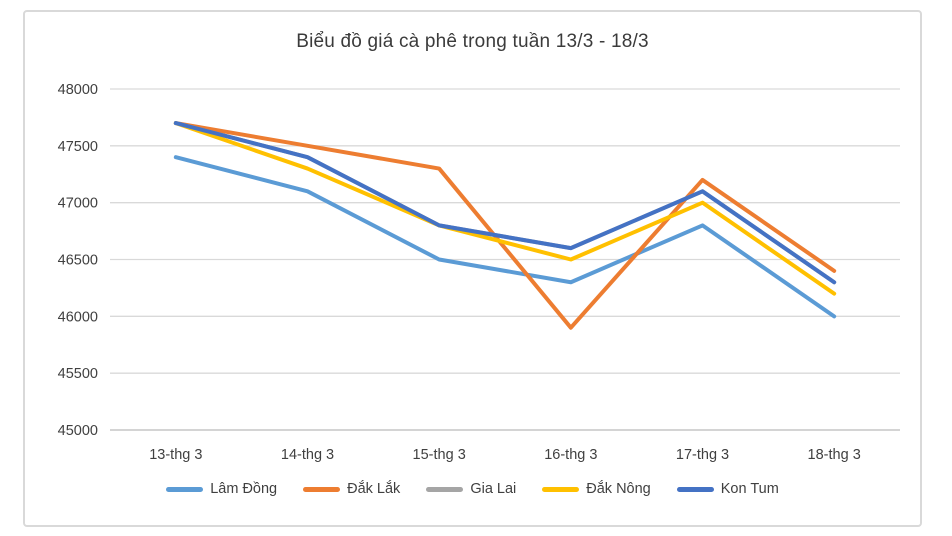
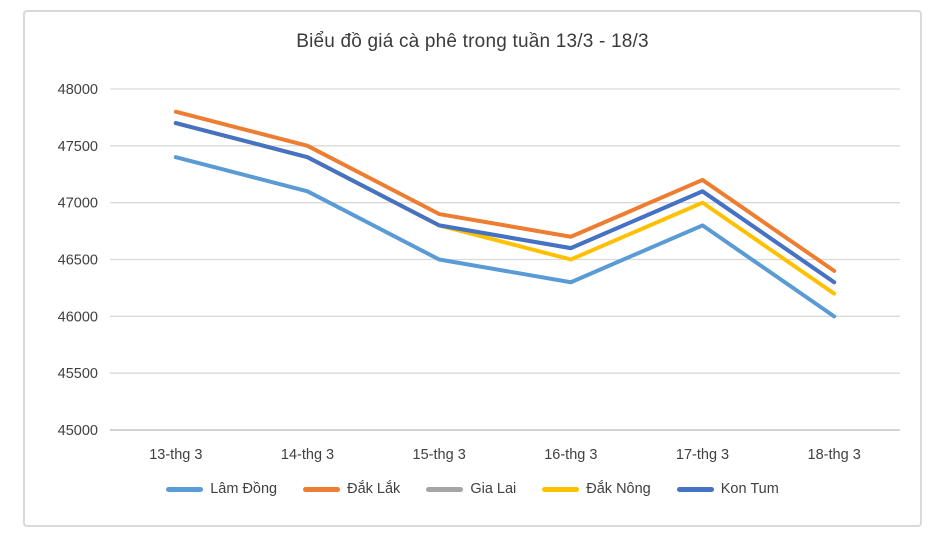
Đắk Lắk/13-thg 3: 47700 -> 47800
Đắk Nông/14-thg 3: 47300 -> 47400
Đắk Lắk/15-thg 3: 47300 -> 46900
Đắk Lắk/16-thg 3: 45900 -> 46700
